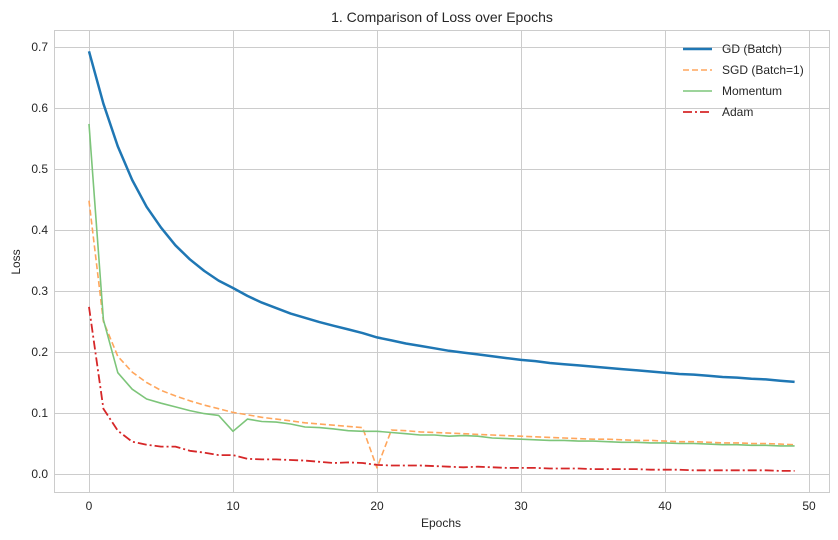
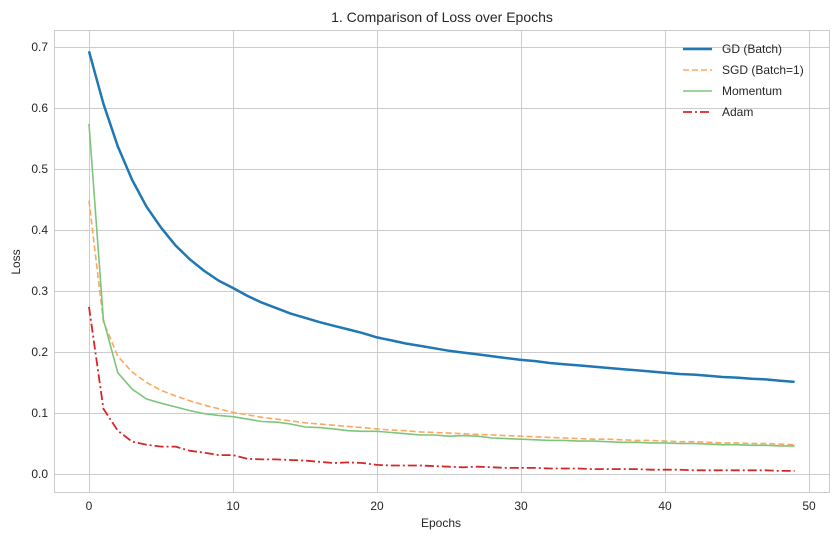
Momentum/10: 0.07 -> 0.09
SGD (Batch=1)/20: 0.01 -> 0.07
